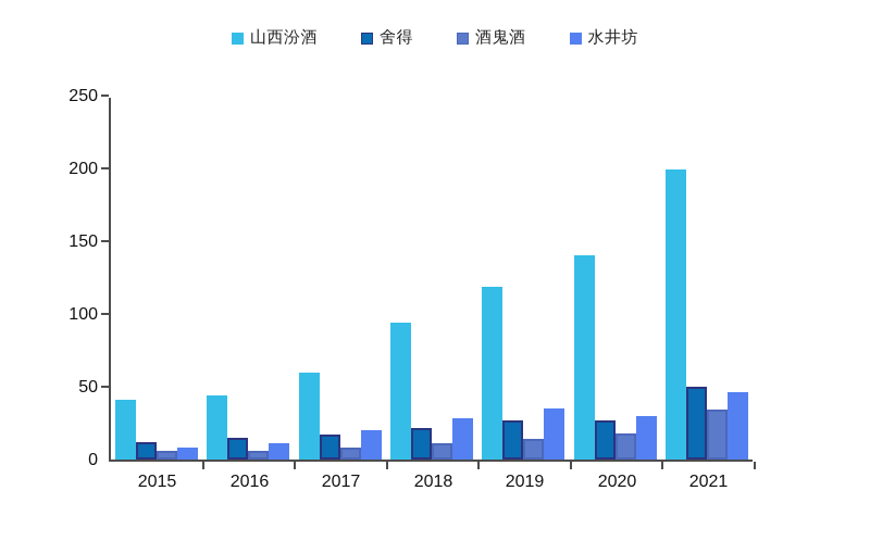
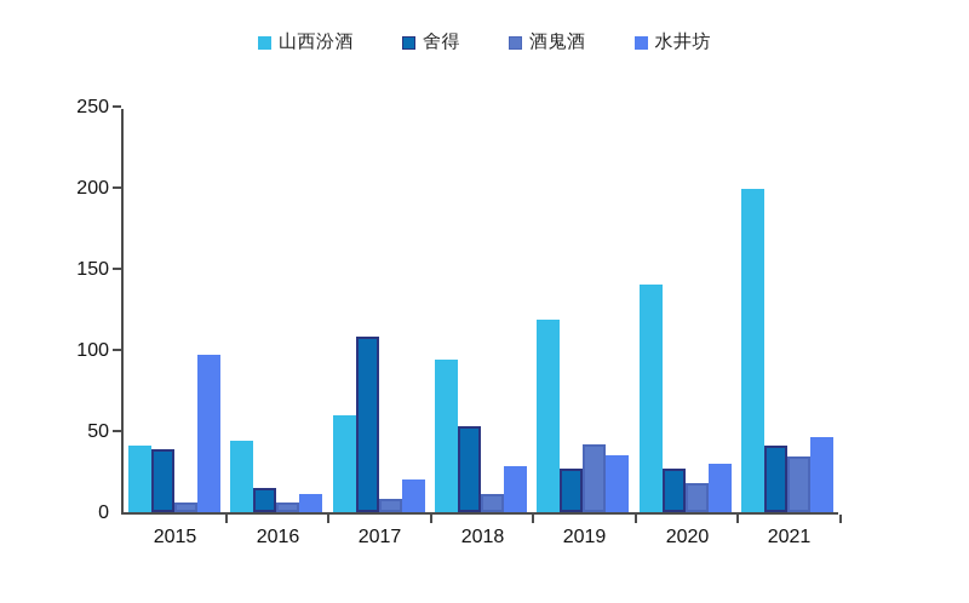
舍得/2015: 12 -> 39
水井坊/2015: 8 -> 97
舍得/2017: 17 -> 108
舍得/2018: 22 -> 53
酒鬼酒/2019: 14 -> 42
舍得/2021: 50 -> 41
